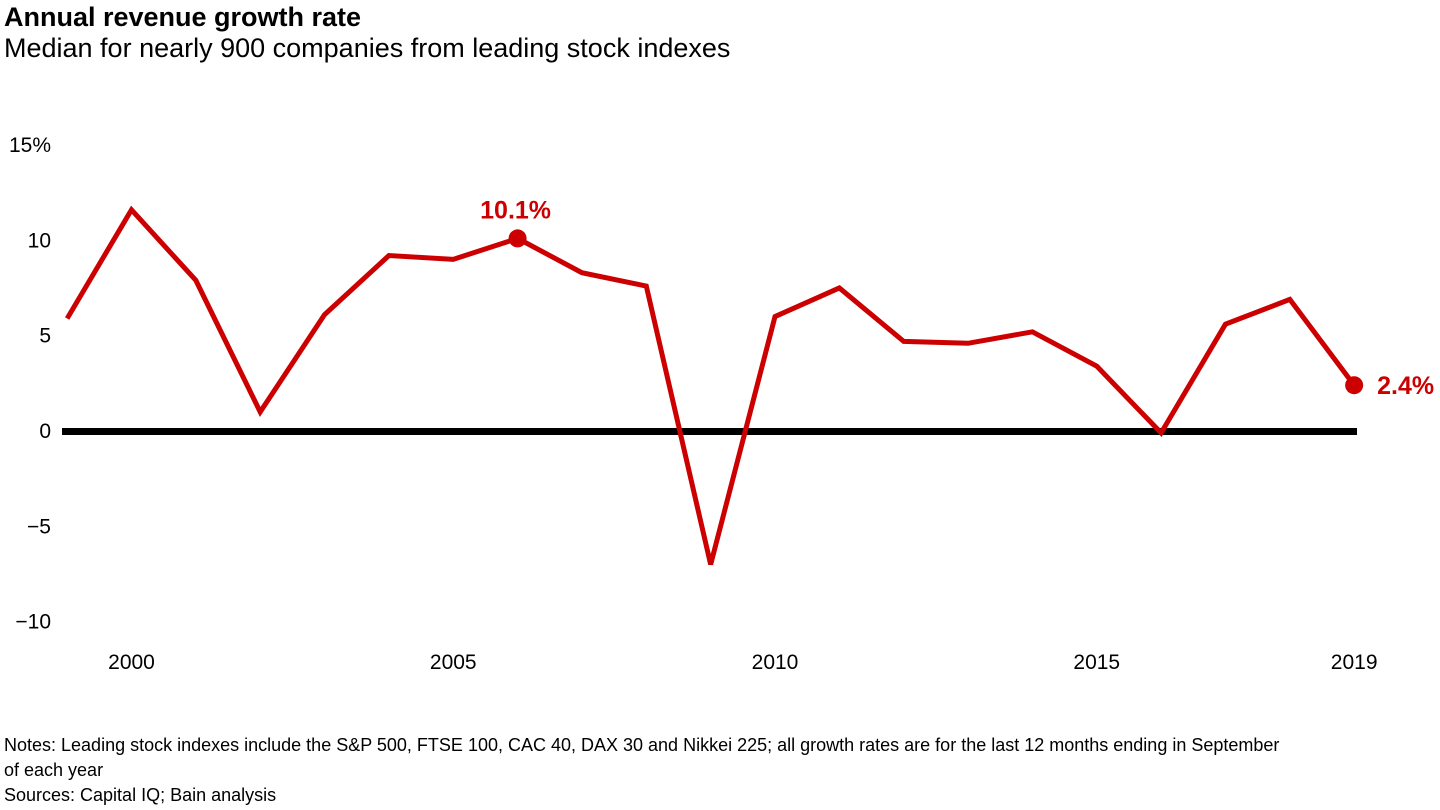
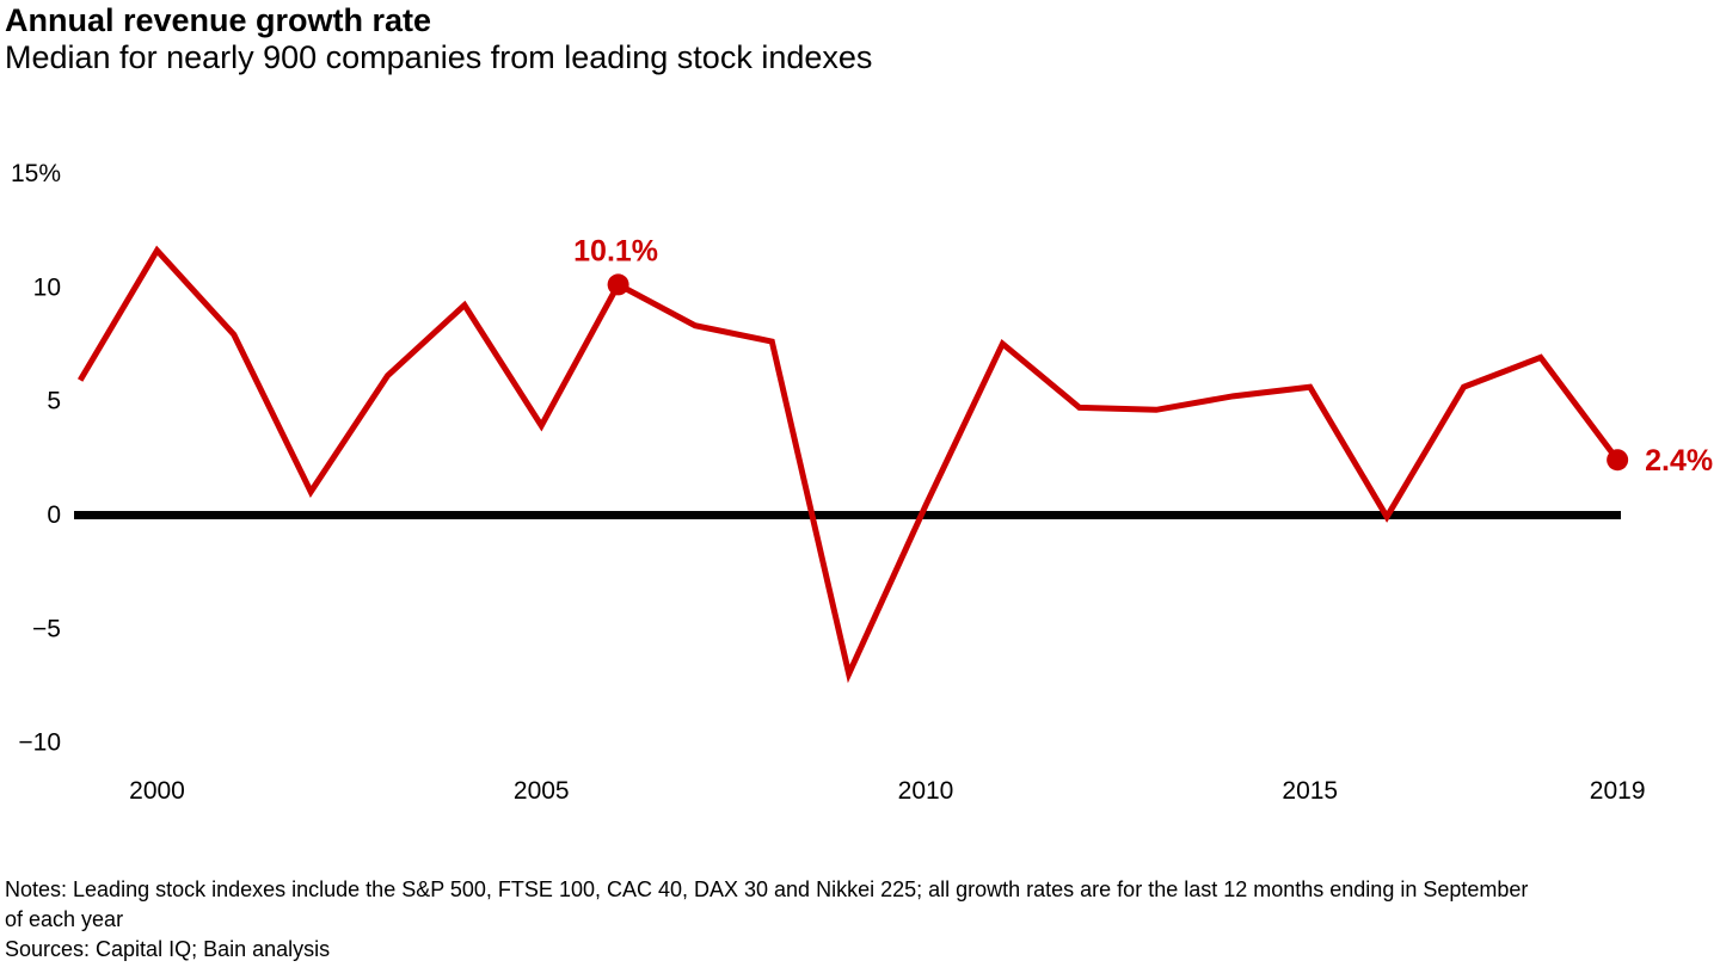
2005: 9.0% -> 3.9%
2010: 6.0% -> 0.4%
2015: 3.4% -> 5.6%
